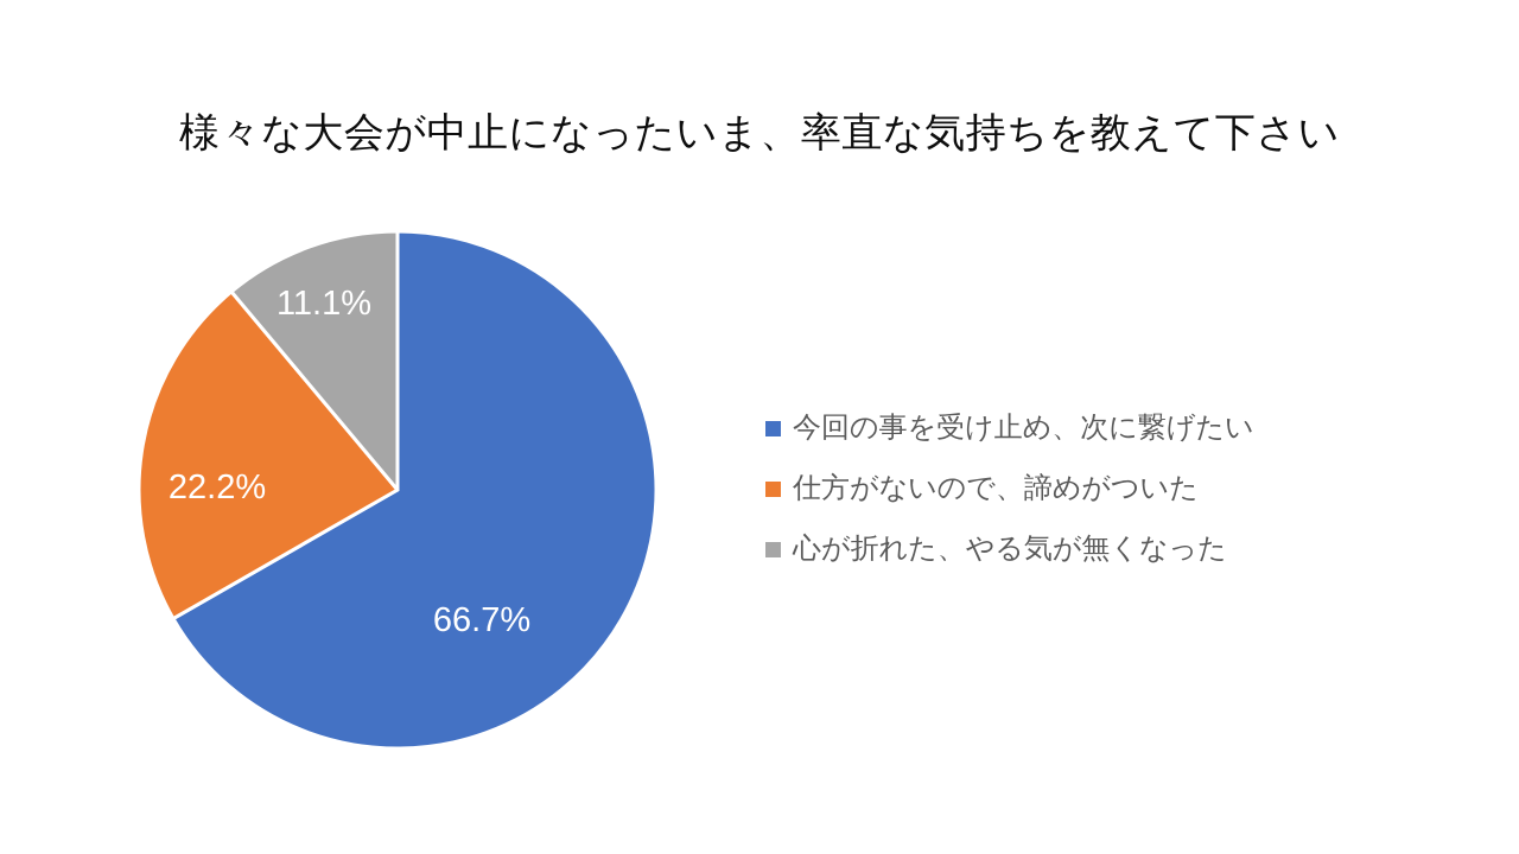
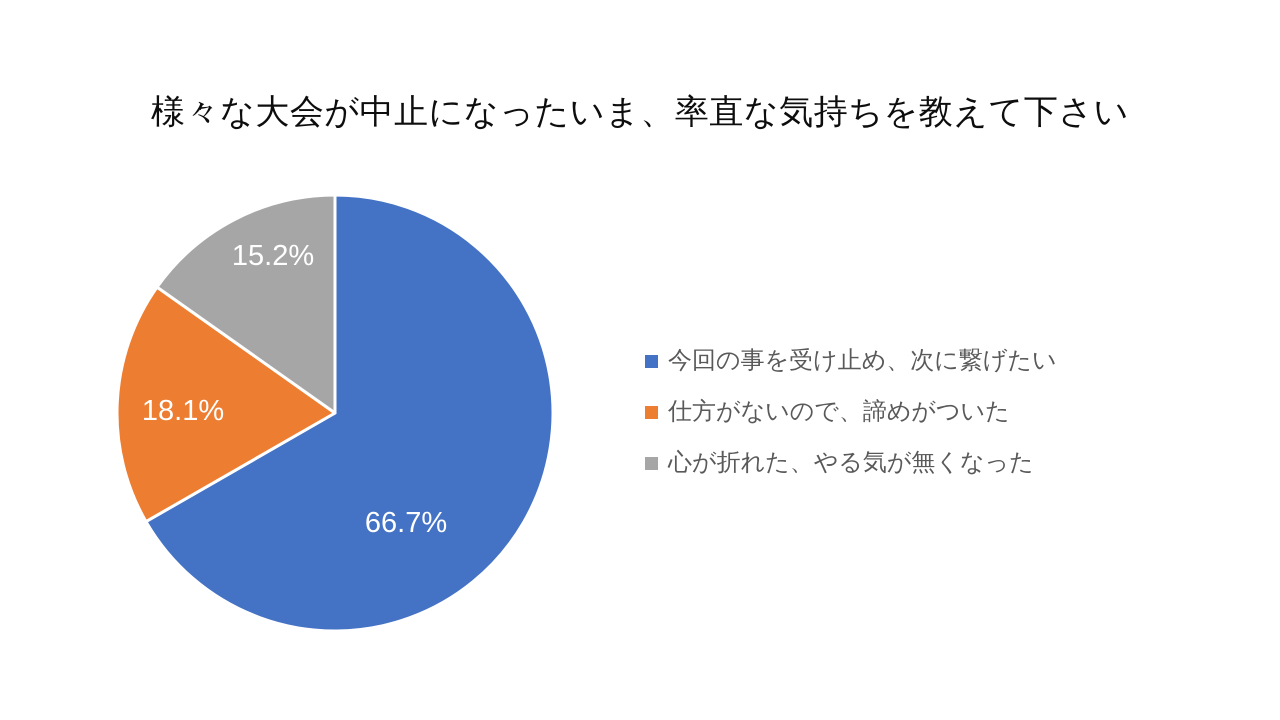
仕方がないので、諦めがついた: 22.2% -> 18.1%
心が折れた、やる気が無くなった: 11.1% -> 15.2%
